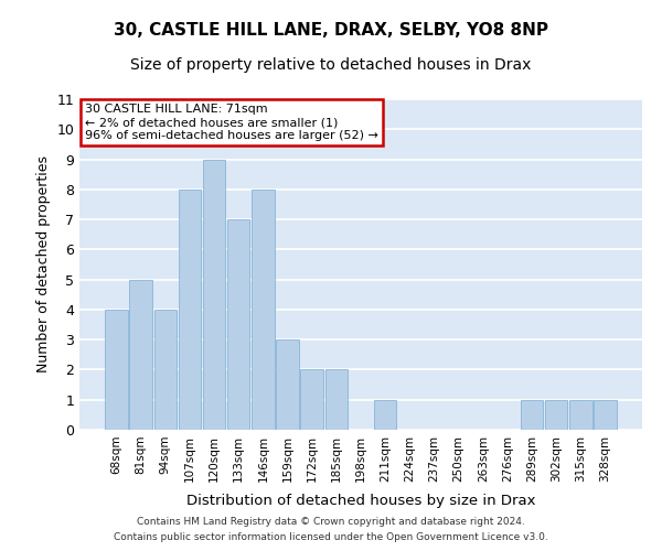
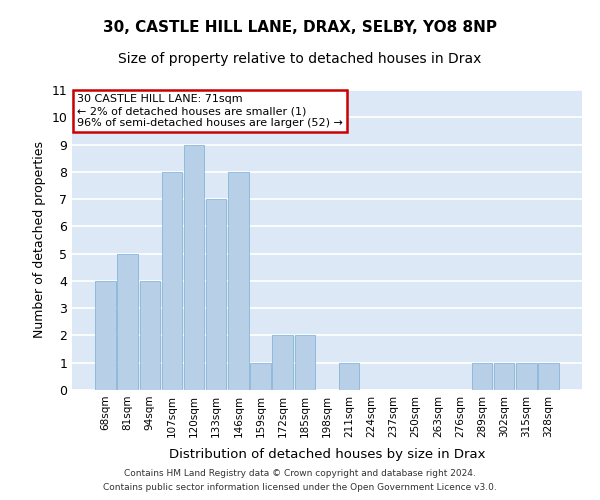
159sqm: 3 -> 1
